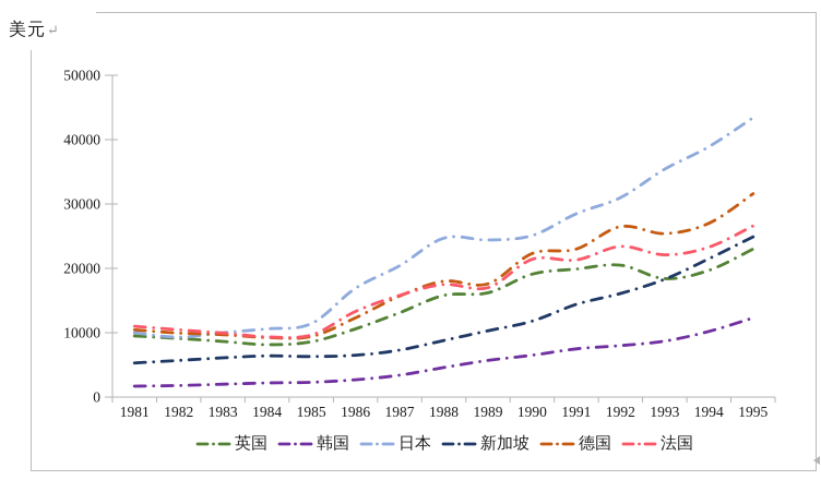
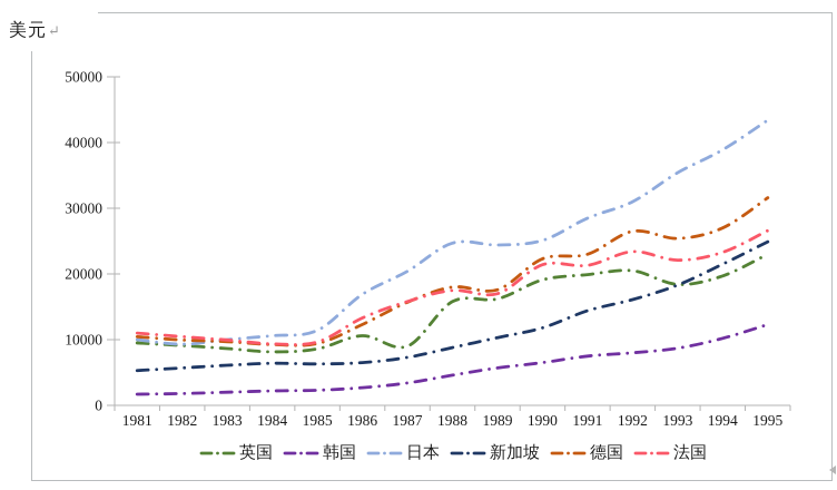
英国/1987: 13000 -> 9000
